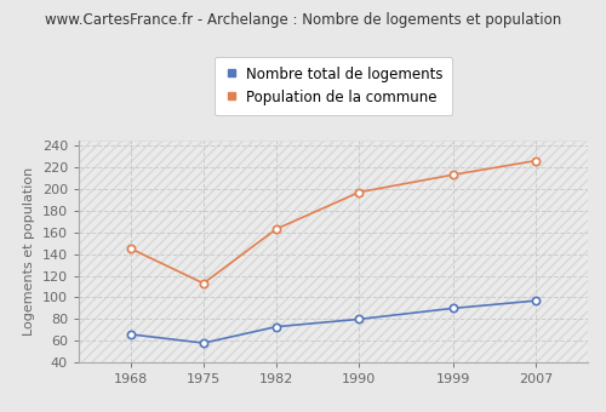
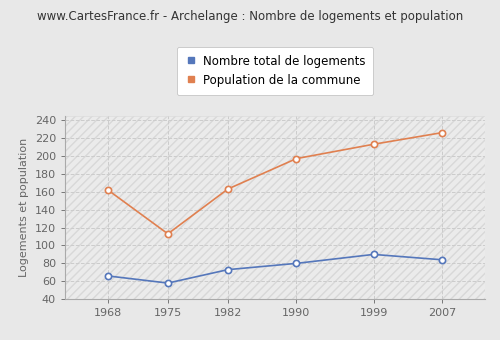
Population de la commune/1968: 145 -> 162
Nombre total de logements/2007: 97 -> 84
